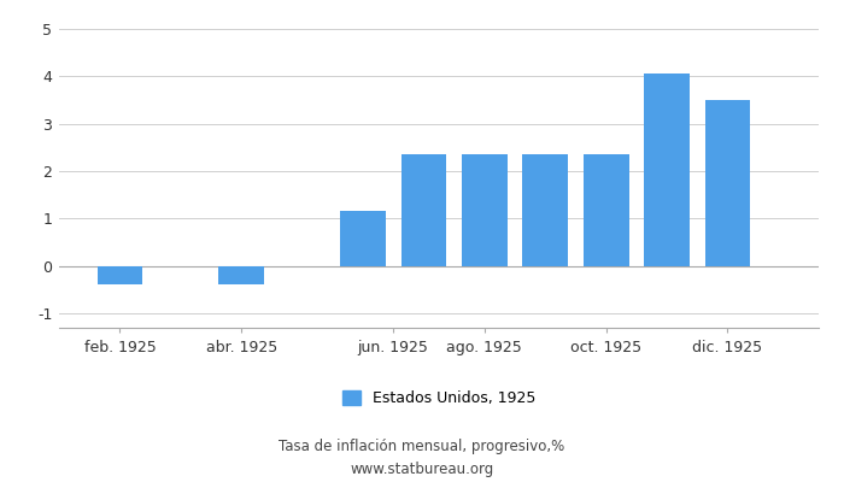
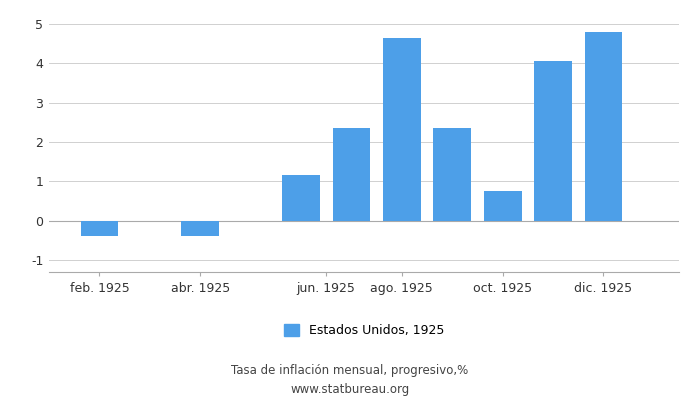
ago. 1925: 2.35 -> 4.65
oct. 1925: 2.35 -> 0.75
dic. 1925: 3.50 -> 4.80
